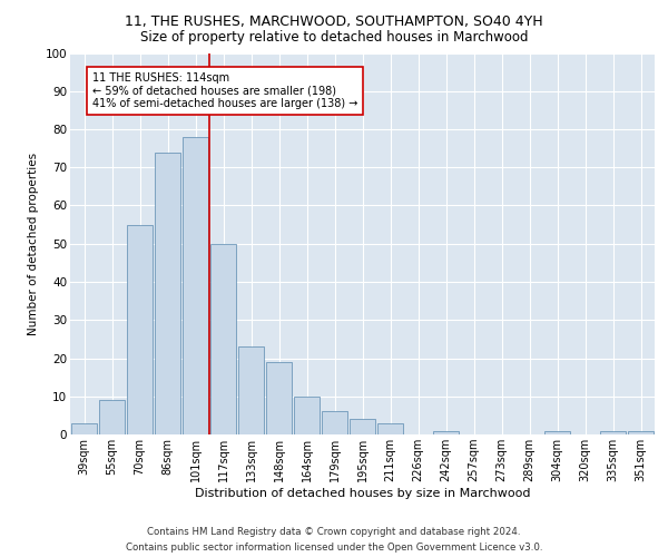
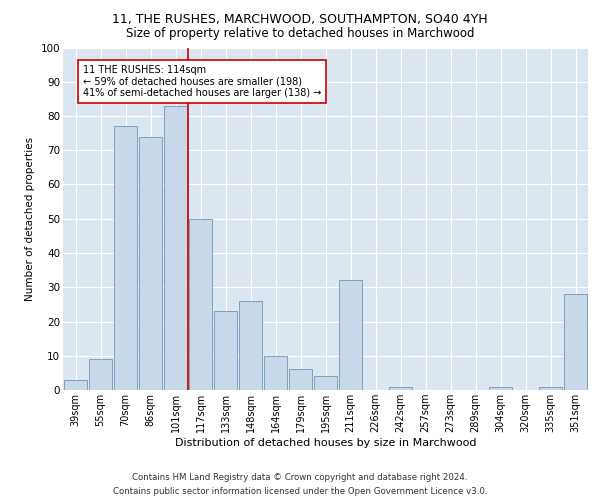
70sqm: 55 -> 77
101sqm: 78 -> 83
148sqm: 19 -> 26
211sqm: 3 -> 32
351sqm: 1 -> 28
